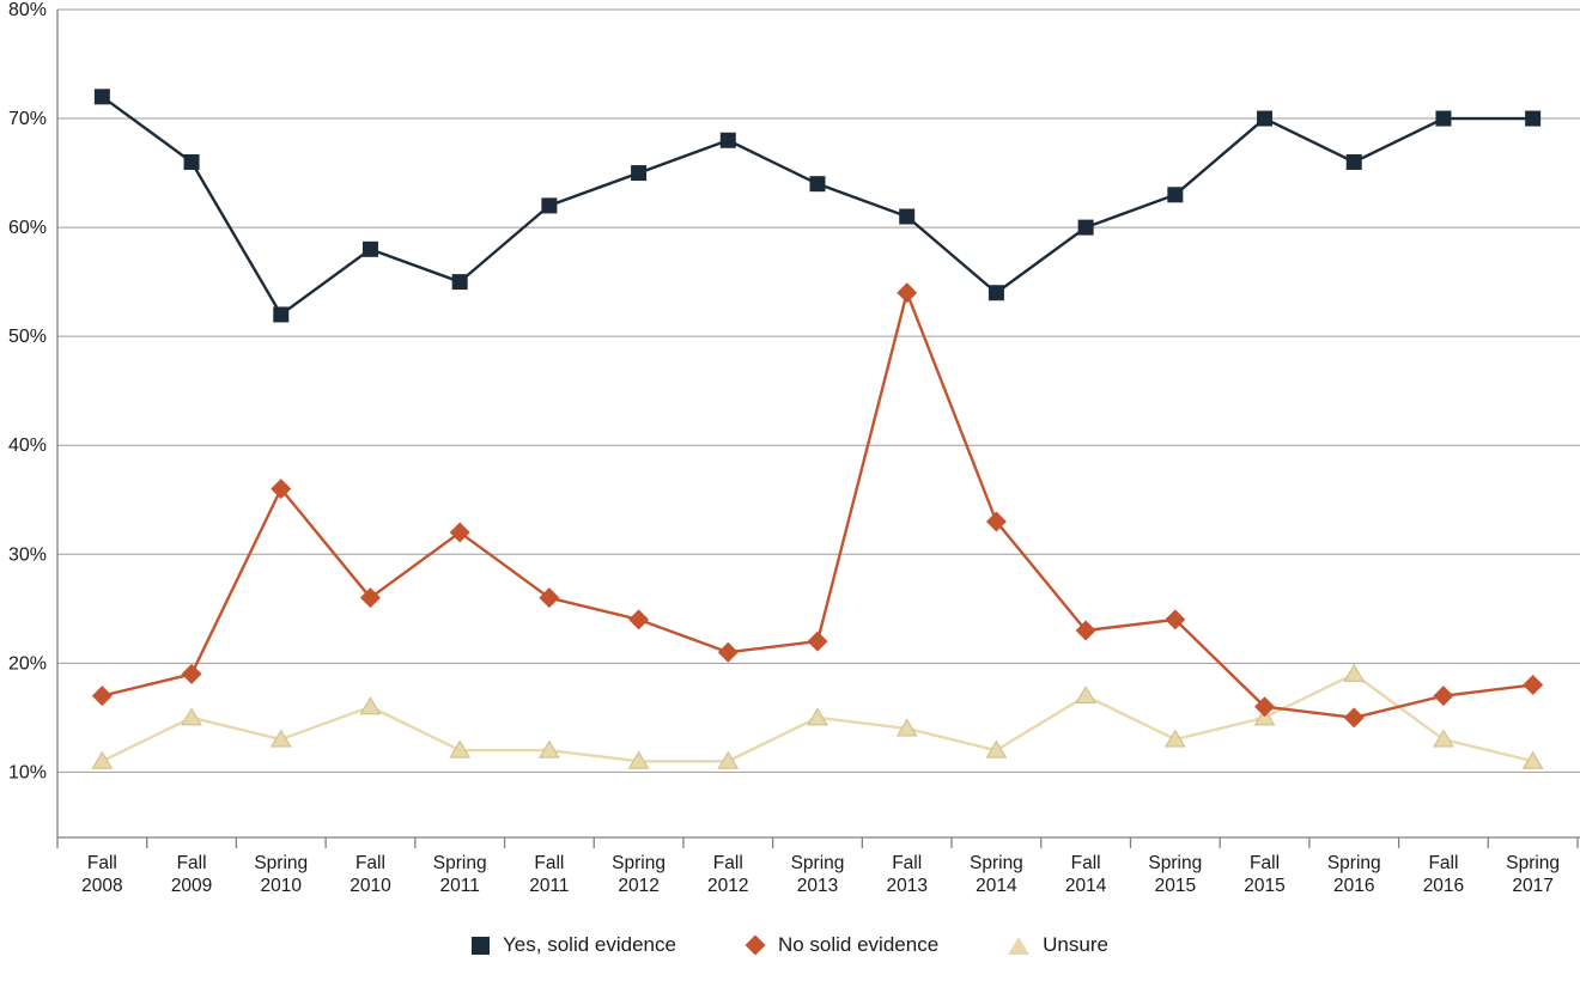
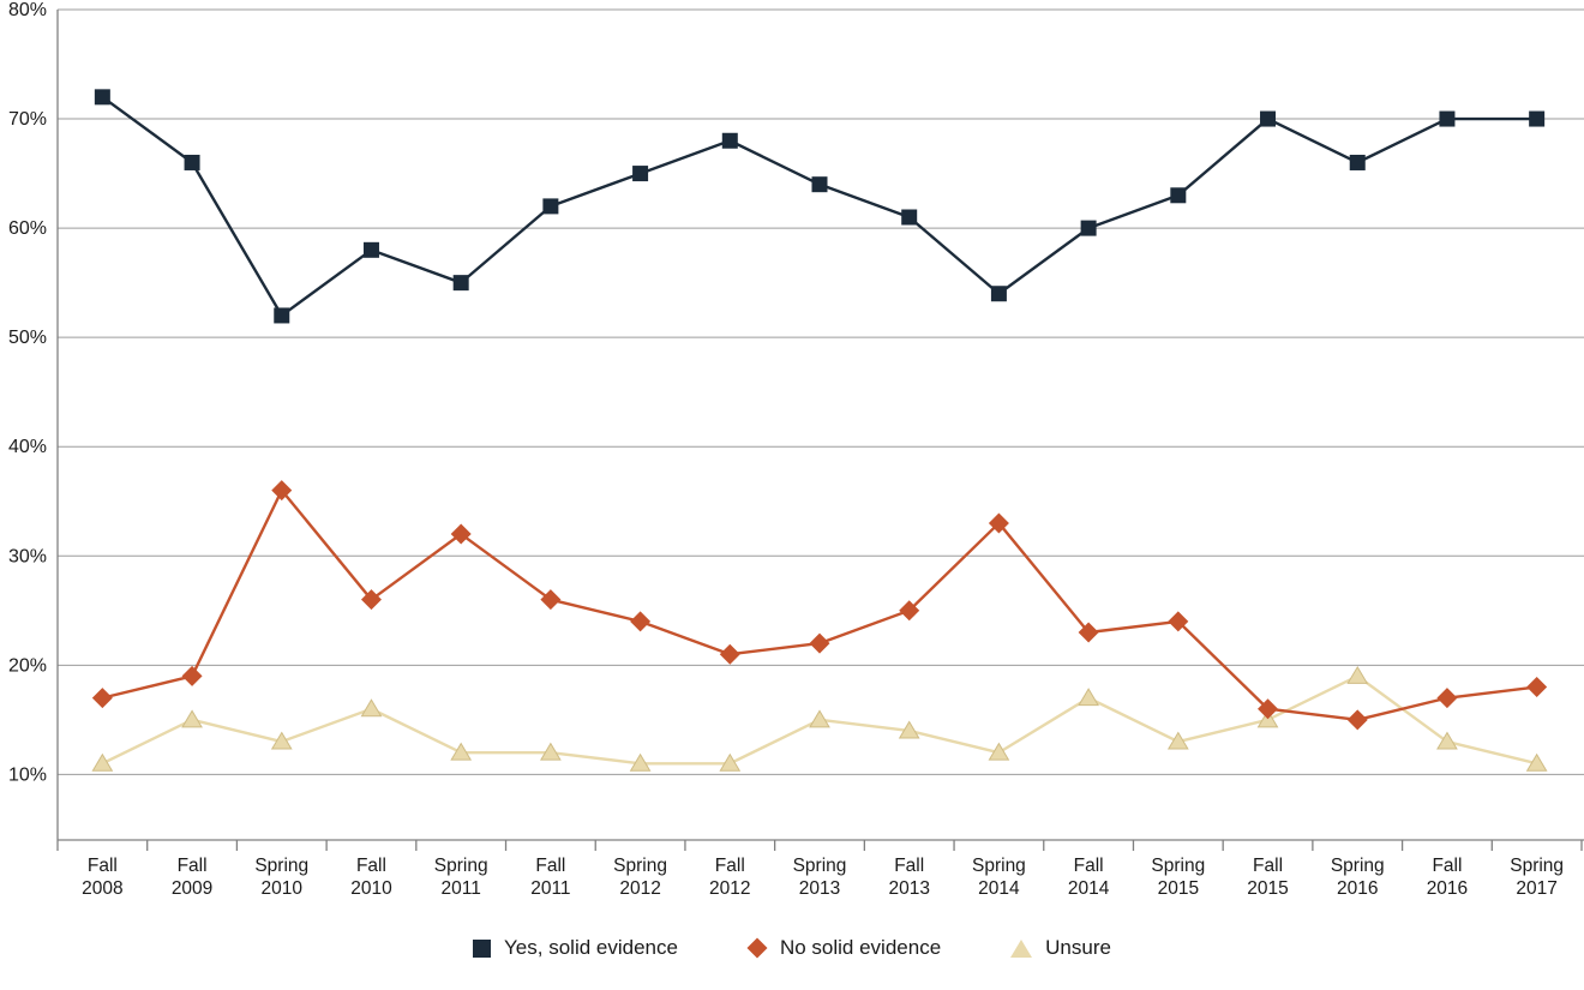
No solid evidence/Fall 2013: 54% -> 25%
